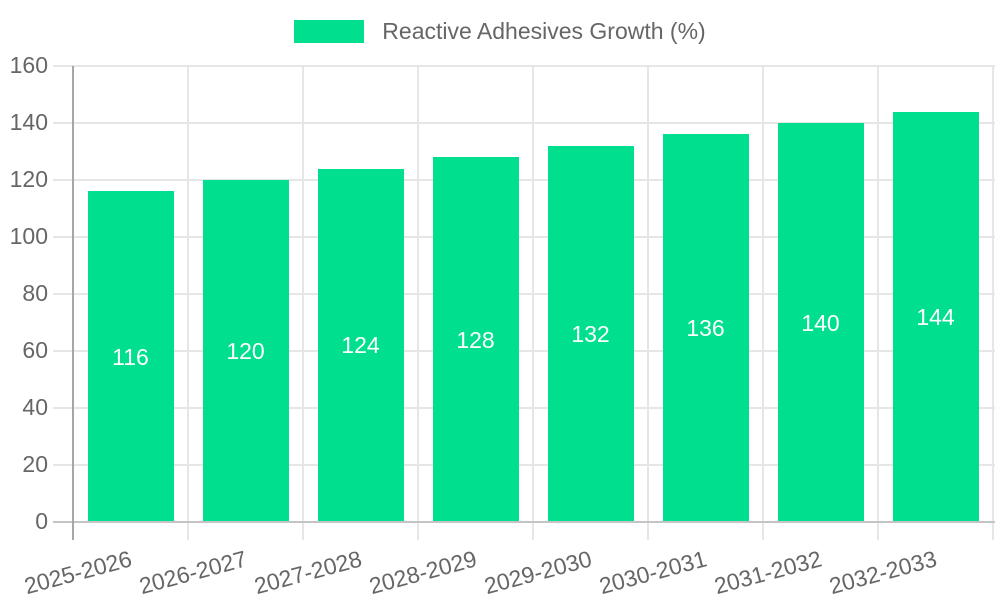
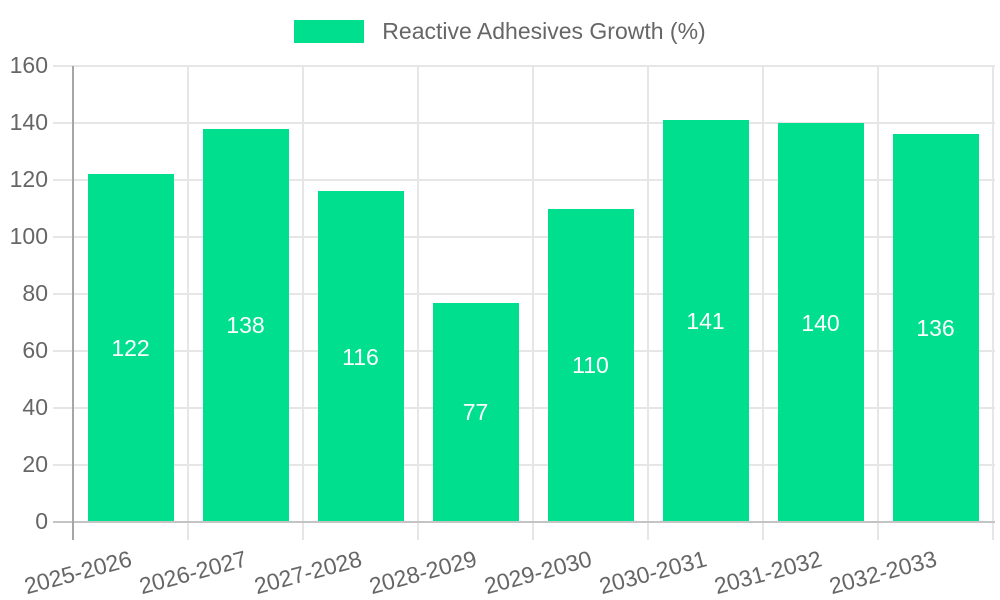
2025-2026: 116 -> 122
2026-2027: 120 -> 138
2027-2028: 124 -> 116
2028-2029: 128 -> 77
2029-2030: 132 -> 110
2030-2031: 136 -> 141
2032-2033: 144 -> 136
